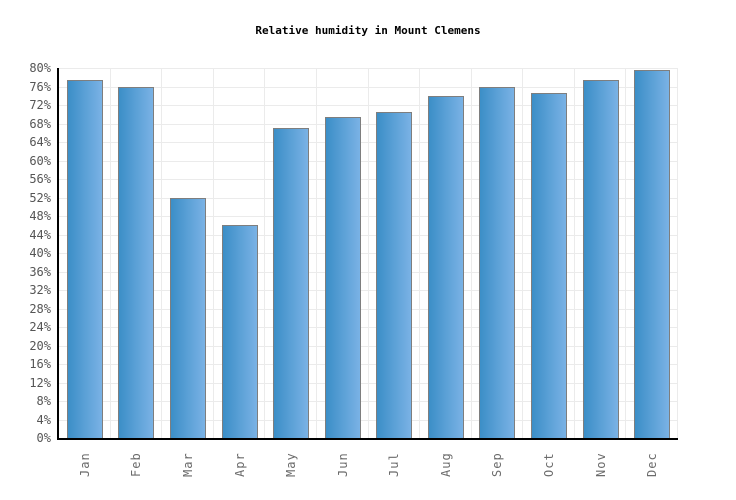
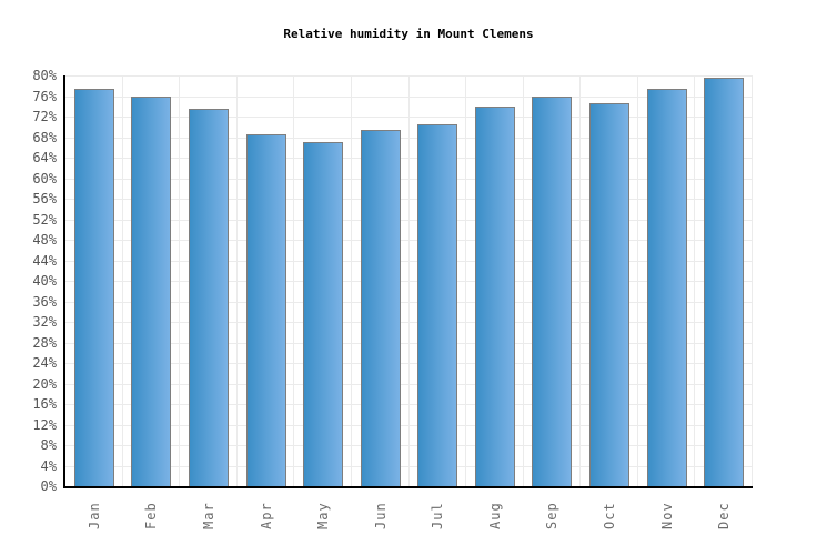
Mar: 52% -> 74%
Apr: 46% -> 68%
